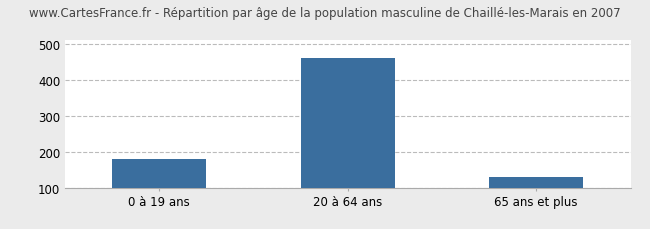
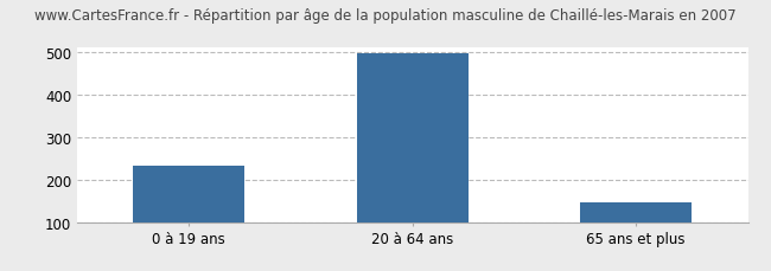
0 à 19 ans: 180 -> 232
20 à 64 ans: 460 -> 496
65 ans et plus: 130 -> 146
